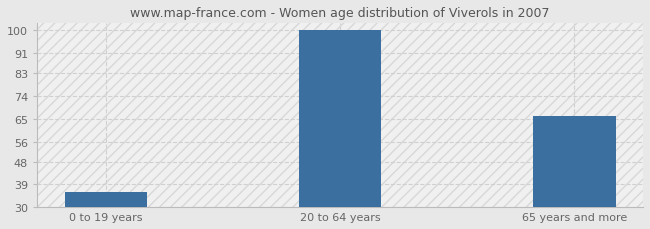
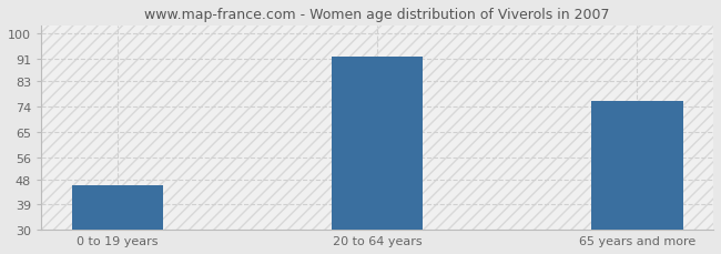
0 to 19 years: 36 -> 46
20 to 64 years: 100 -> 92
65 years and more: 66 -> 76
